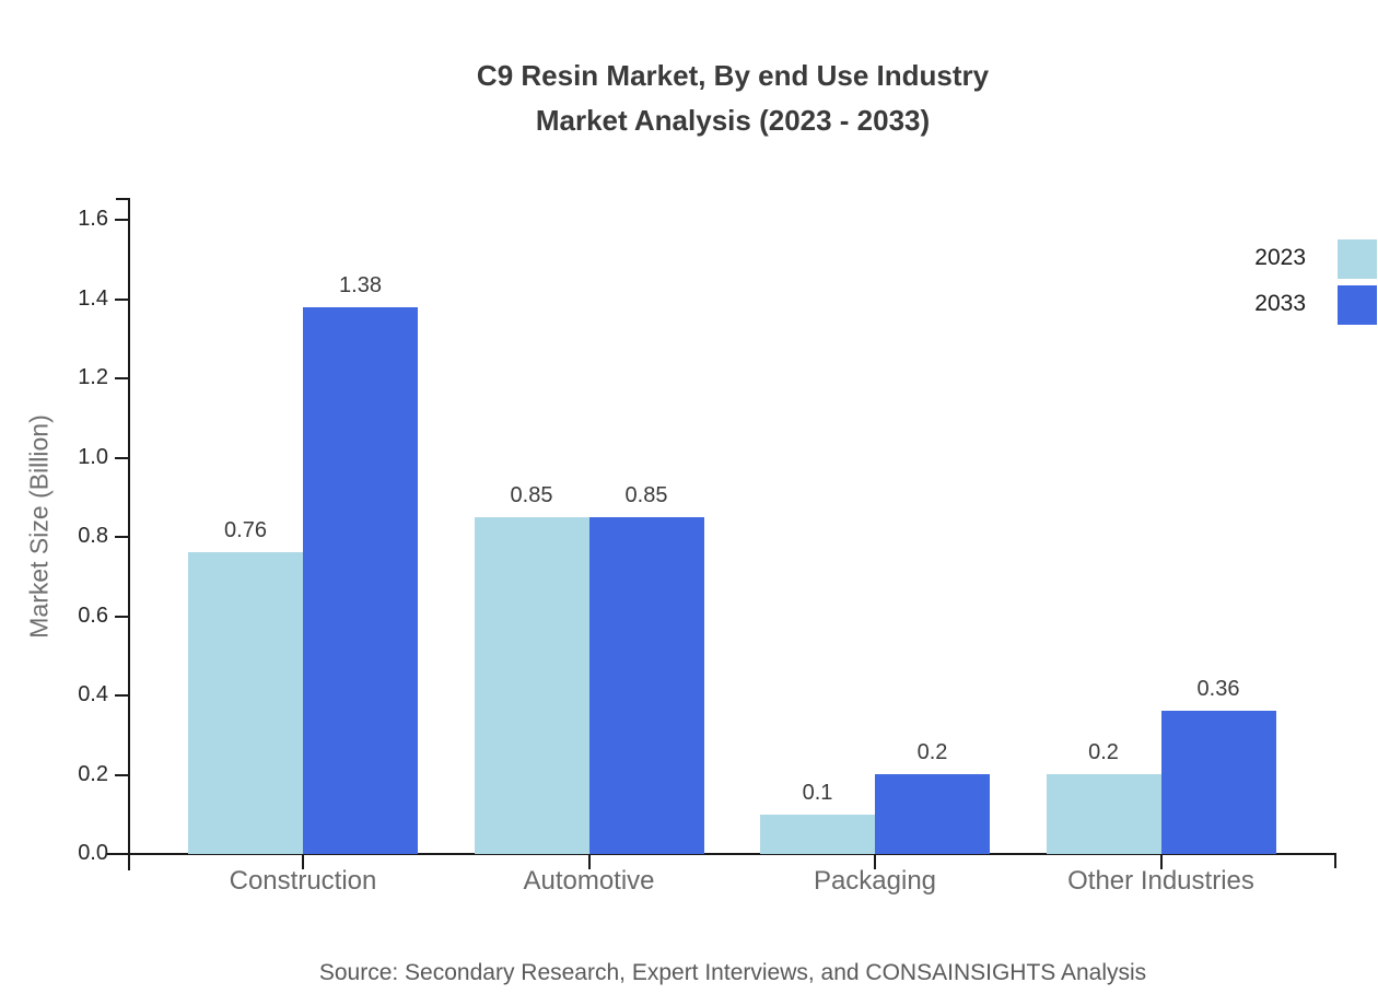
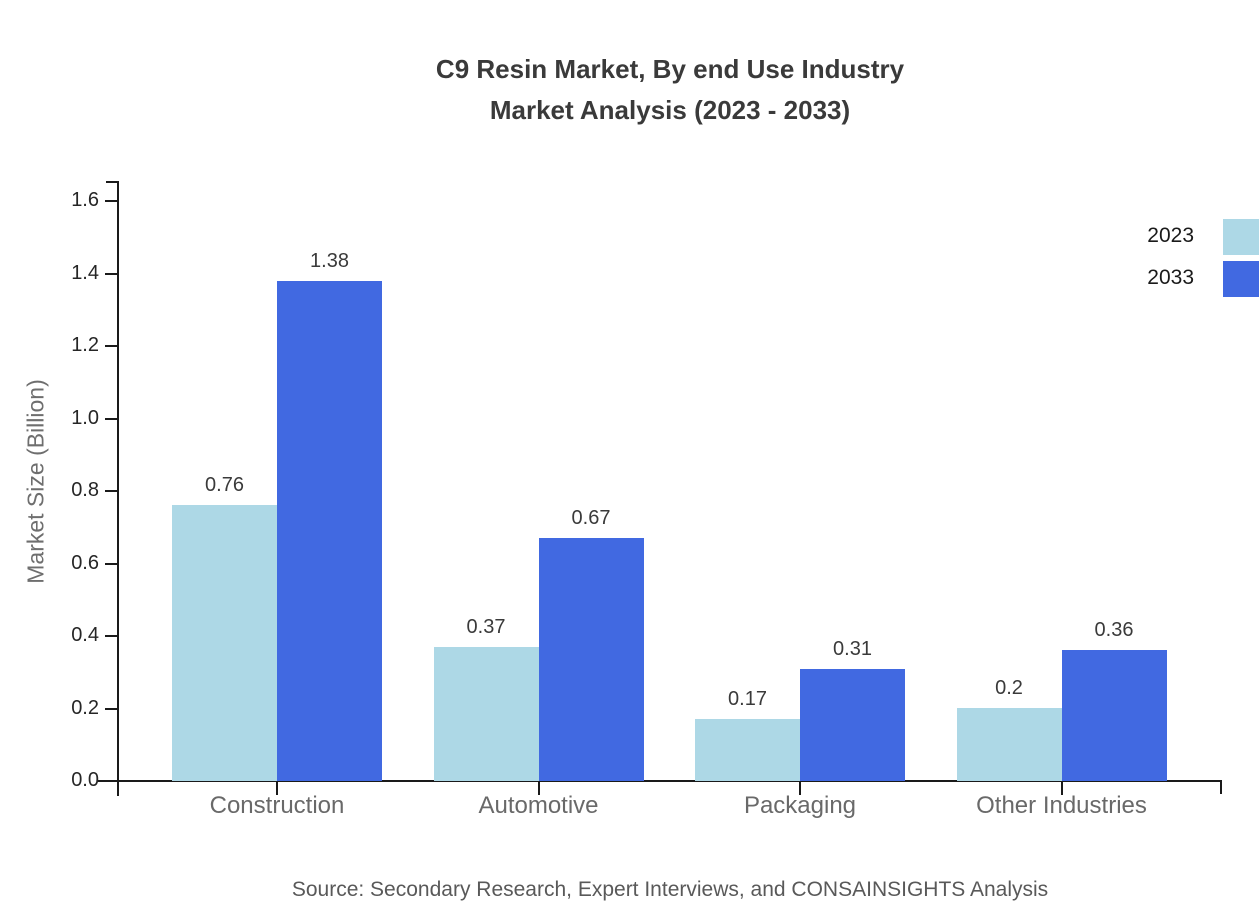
2023/Automotive: 0.85 -> 0.37
2033/Automotive: 0.85 -> 0.67
2023/Packaging: 0.1 -> 0.17
2033/Packaging: 0.2 -> 0.31
